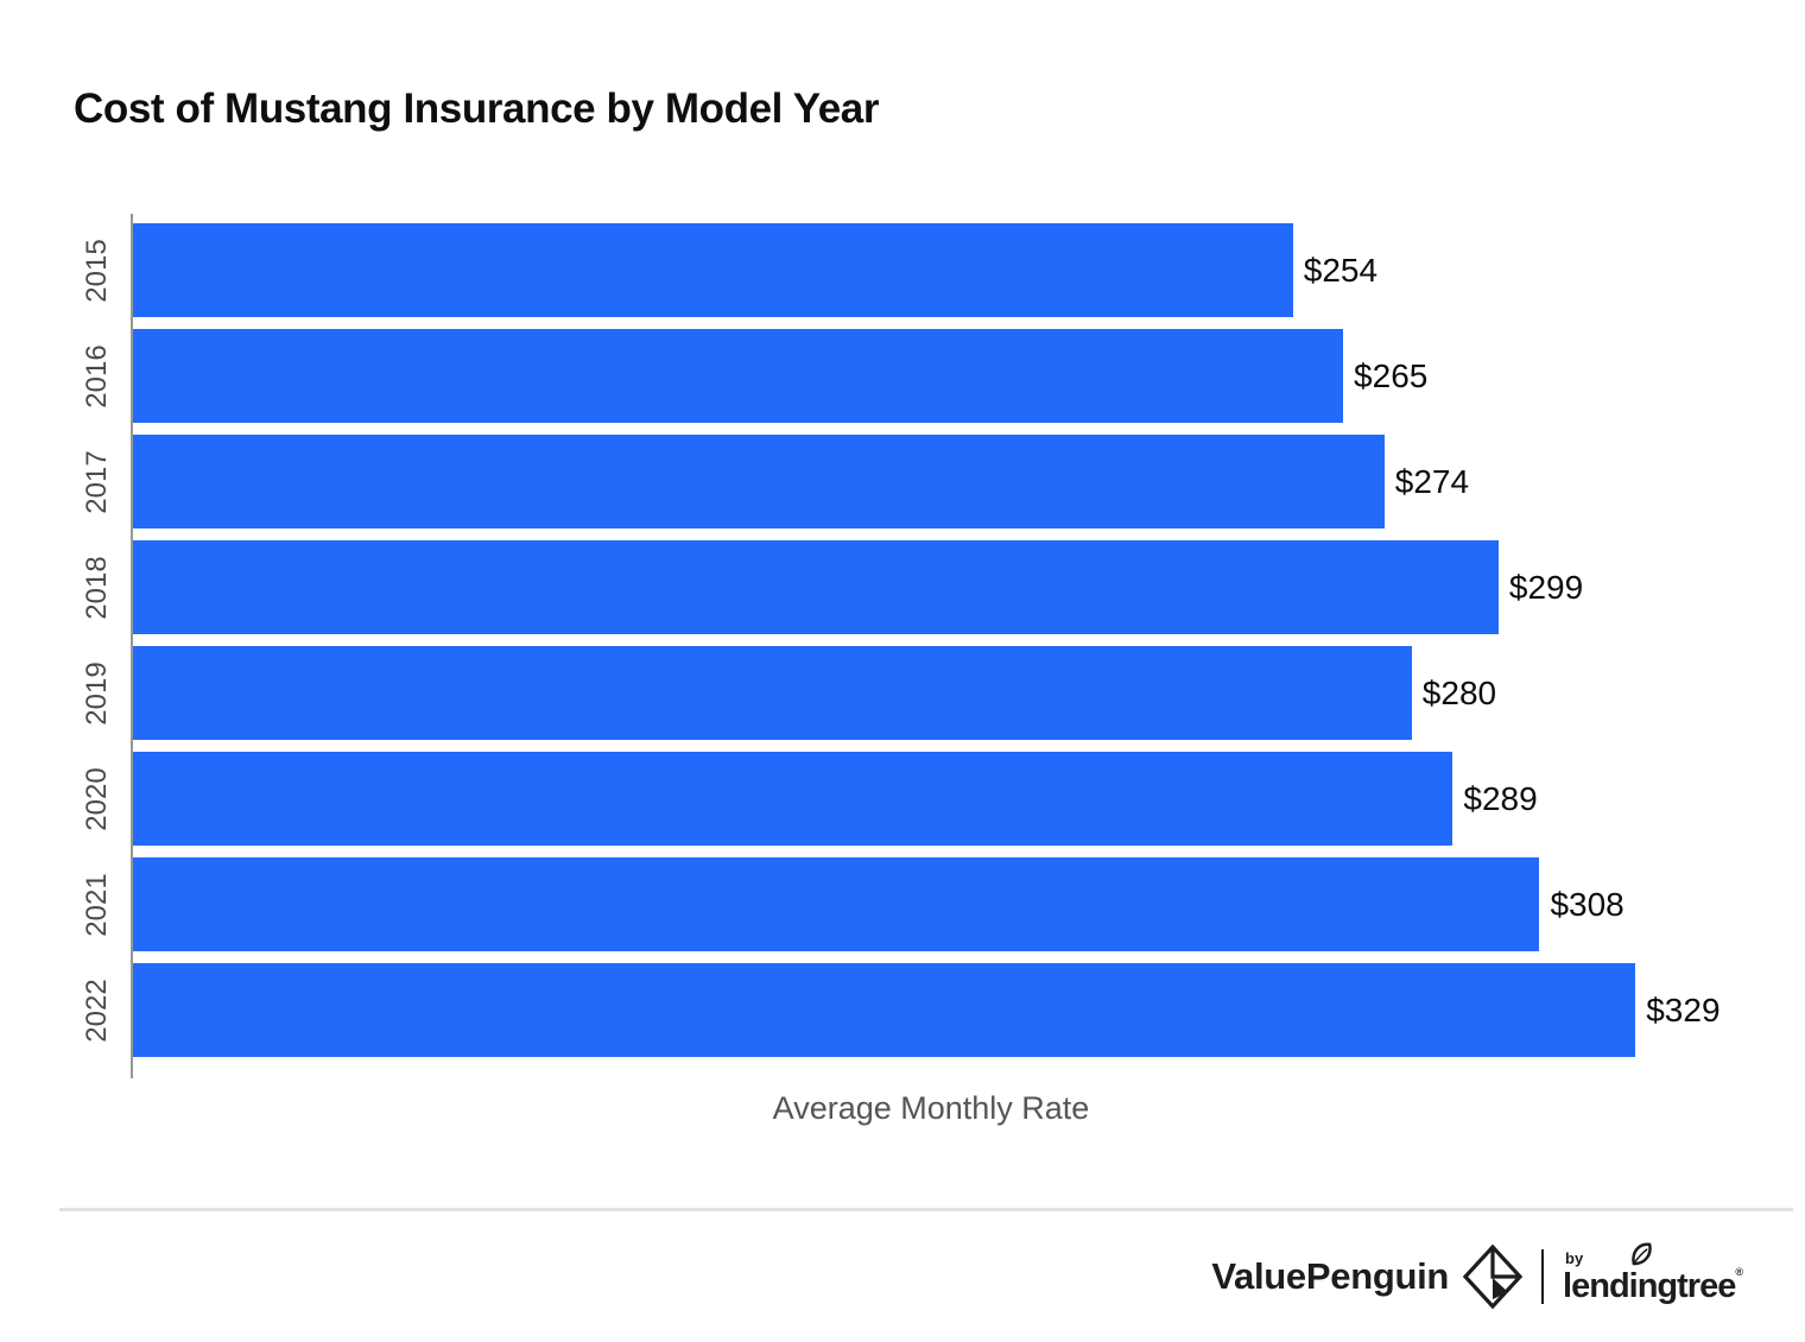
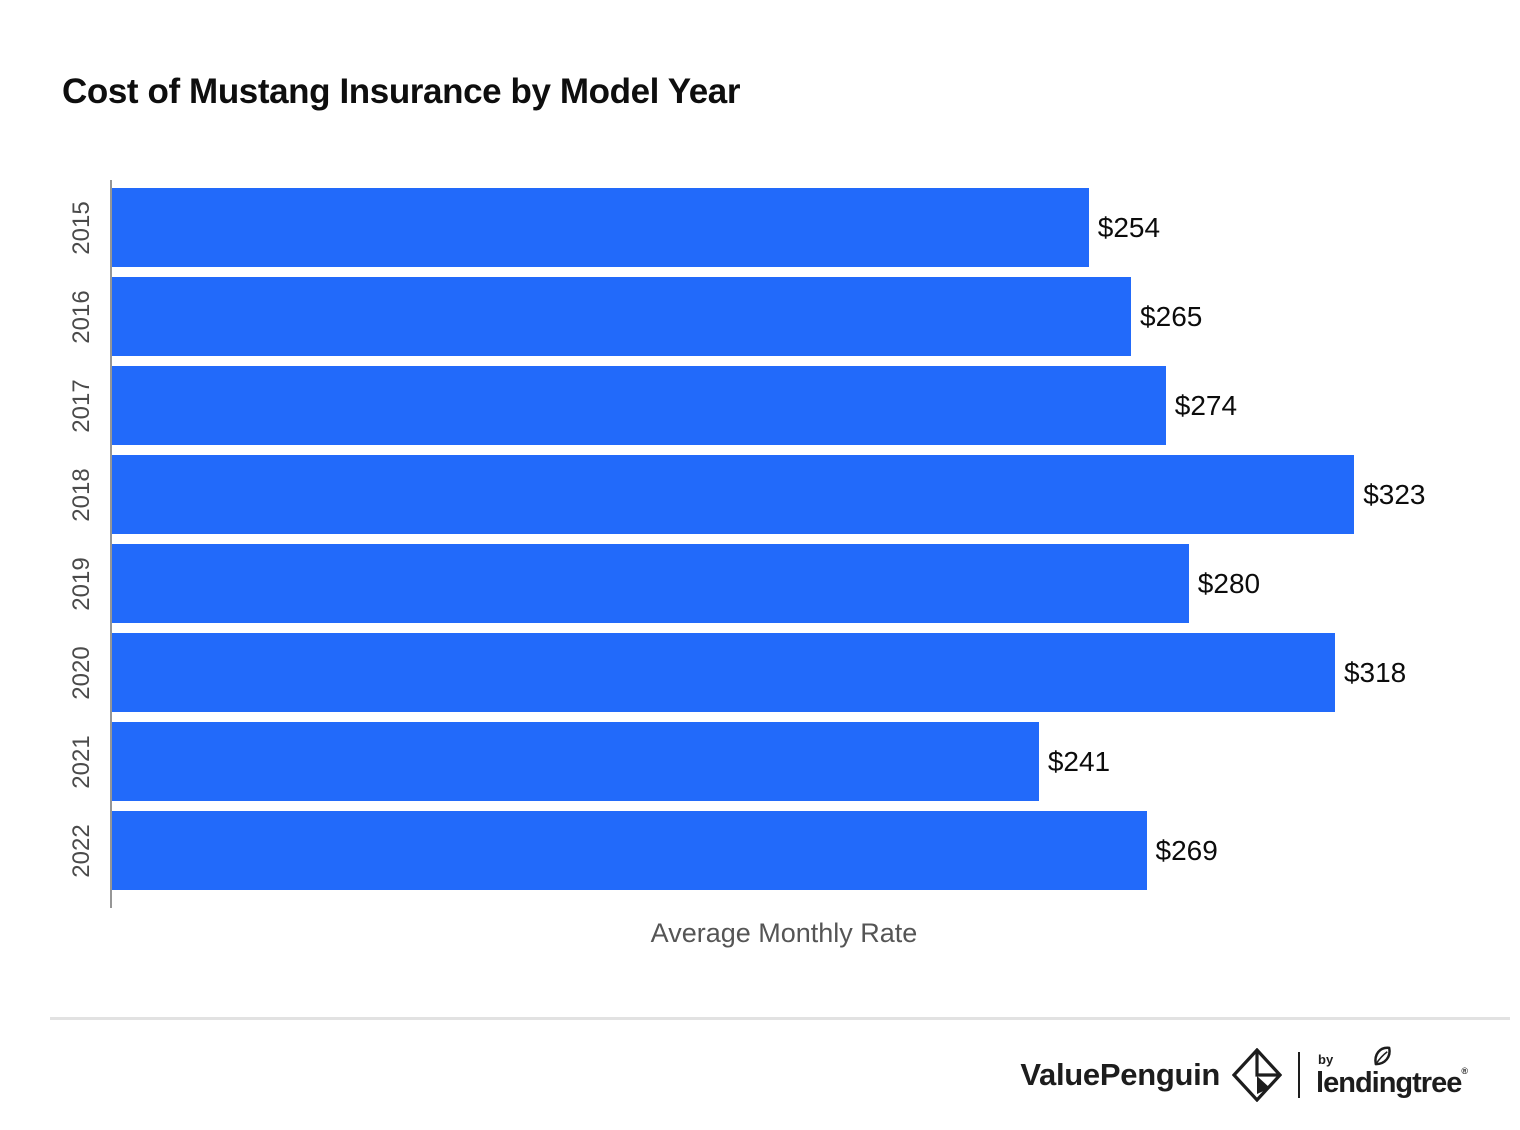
2018: $299 -> $323
2020: $289 -> $318
2021: $308 -> $241
2022: $329 -> $269
